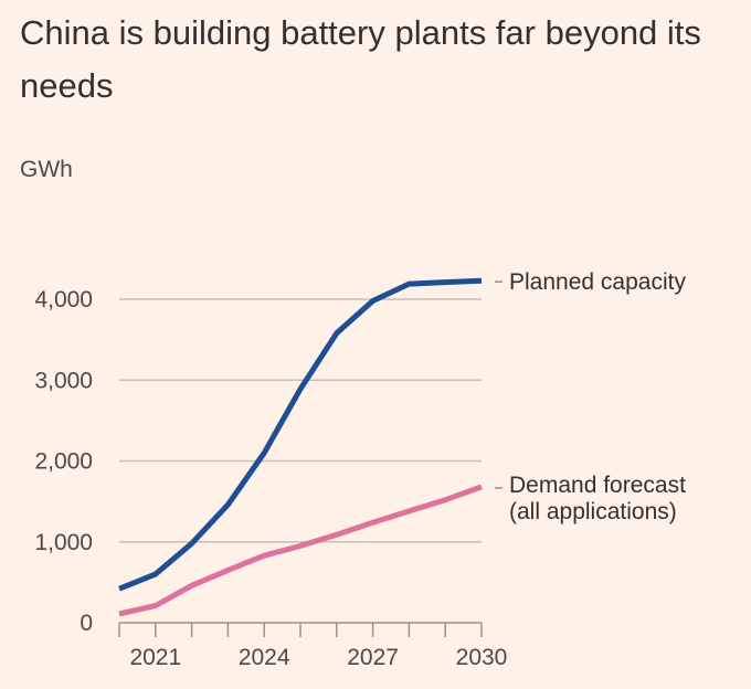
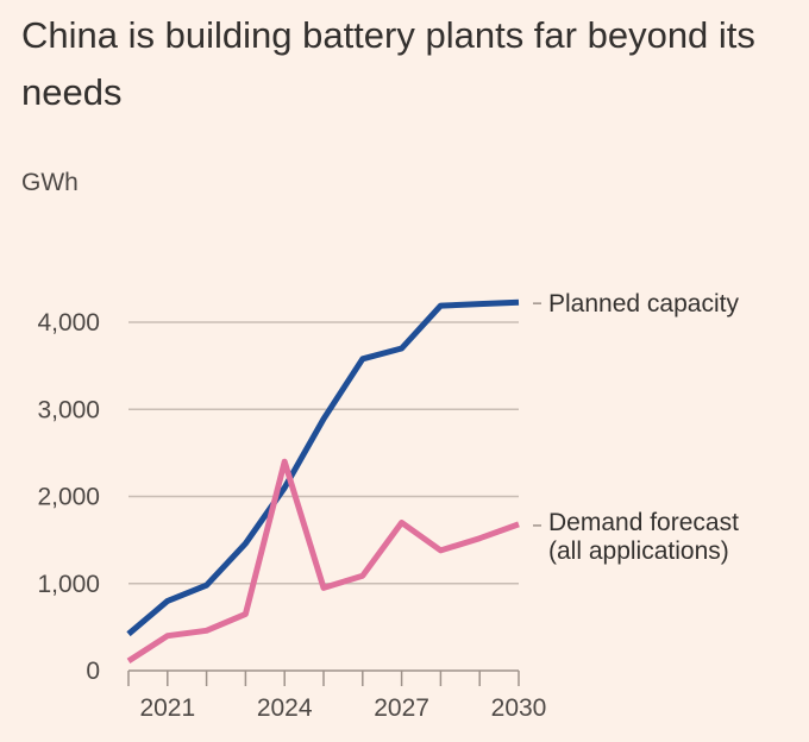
Planned capacity/2021: 600 -> 800
Demand forecast (all applications)/2021: 200 -> 400
Demand forecast (all applications)/2024: 800 -> 2400
Planned capacity/2027: 4000 -> 3700
Demand forecast (all applications)/2027: 1200 -> 1700
